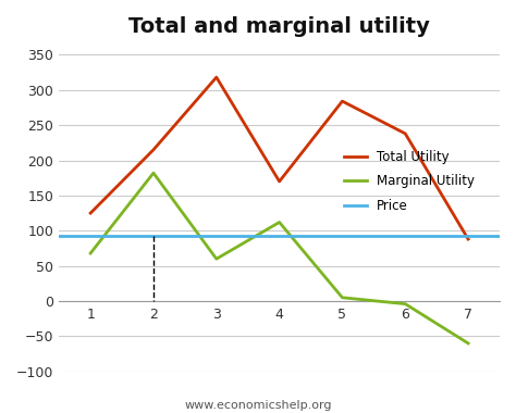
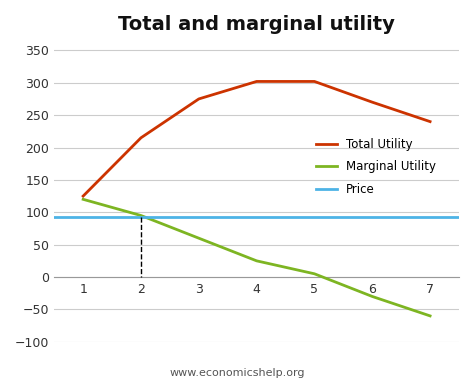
Marginal Utility/1: 68 -> 120
Marginal Utility/2: 182 -> 95
Total Utility/3: 318 -> 275
Total Utility/4: 170 -> 302
Marginal Utility/4: 112 -> 25
Total Utility/5: 284 -> 302
Total Utility/6: 238 -> 270
Marginal Utility/6: -4 -> -30
Total Utility/7: 88 -> 240
